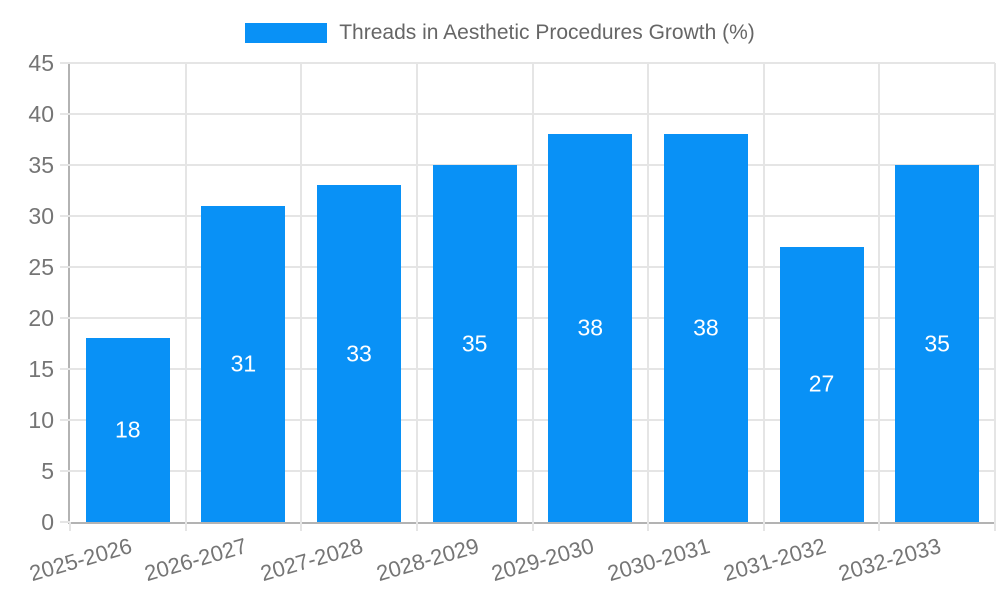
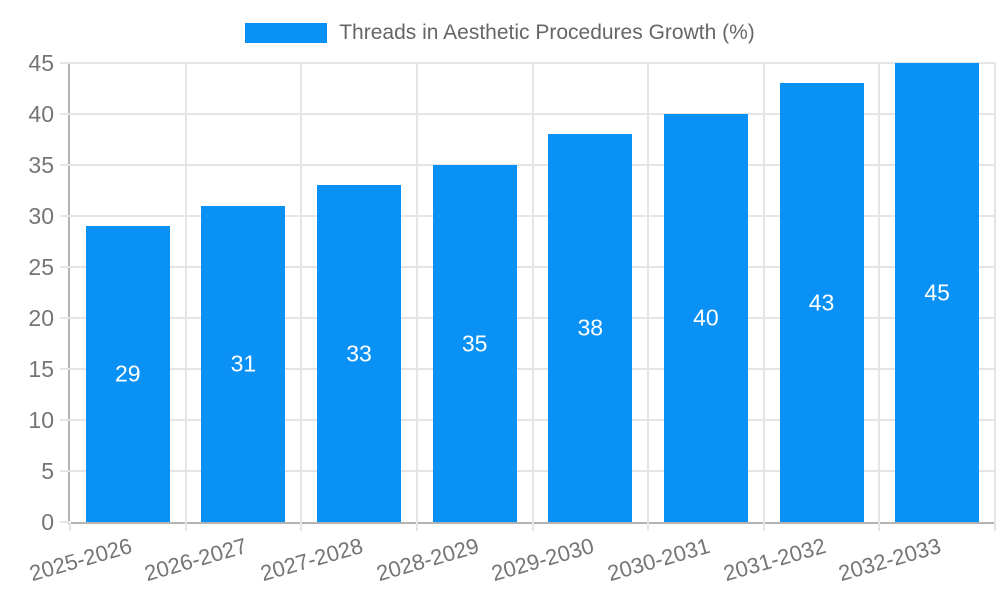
2025-2026: 18 -> 29
2030-2031: 38 -> 40
2031-2032: 27 -> 43
2032-2033: 35 -> 45
